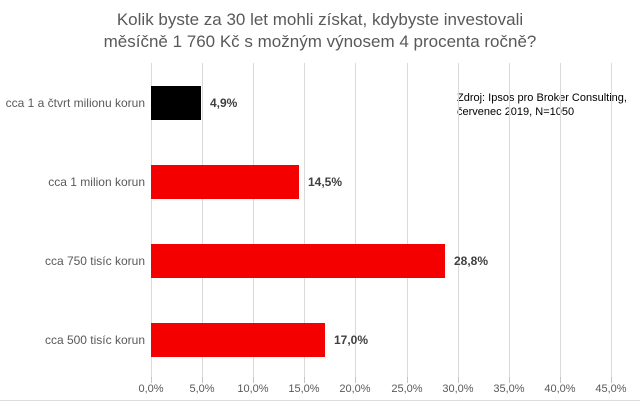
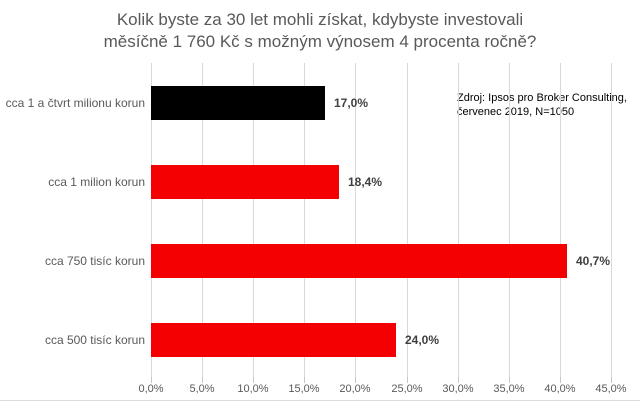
cca 1 a čtvrt milionu korun: 4,9% -> 17,0%
cca 1 milion korun: 14,5% -> 18,4%
cca 750 tisíc korun: 28,8% -> 40,7%
cca 500 tisíc korun: 17,0% -> 24,0%
